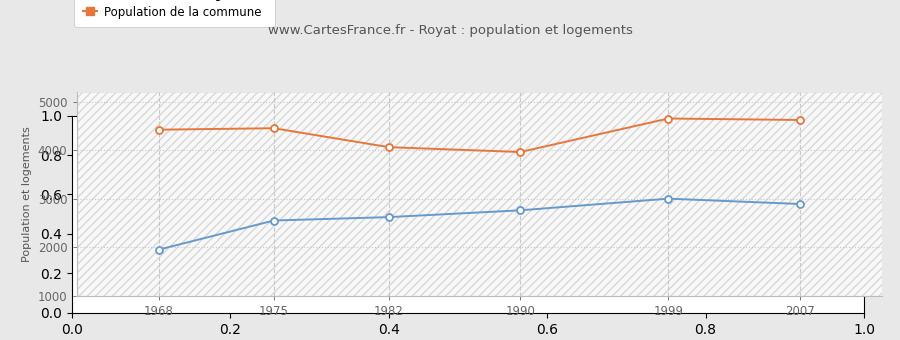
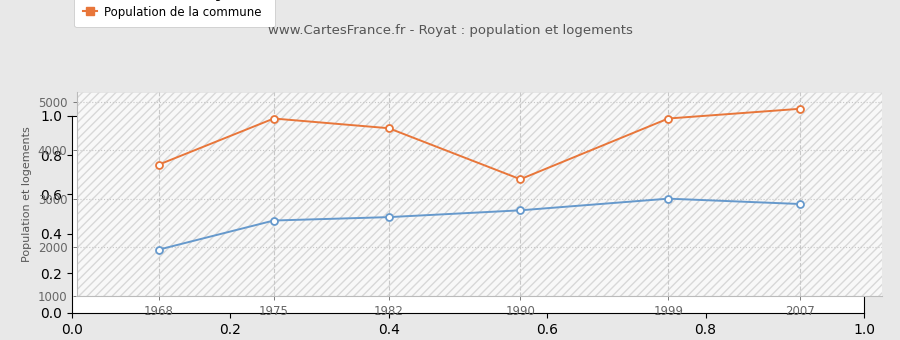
Population de la commune/1968: 4420 -> 3700
Population de la commune/1975: 4450 -> 4650
Population de la commune/1982: 4060 -> 4450
Population de la commune/1990: 3960 -> 3400
Population de la commune/2007: 4620 -> 4850
